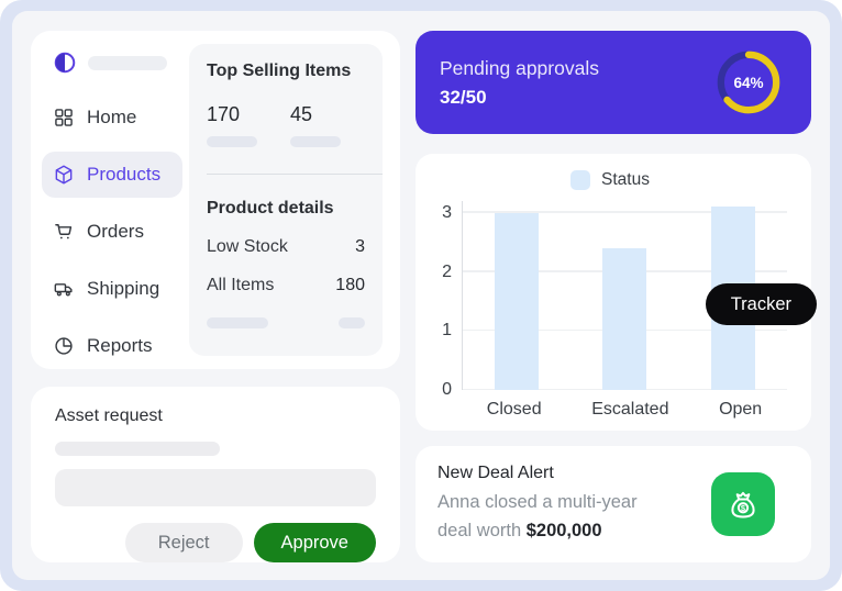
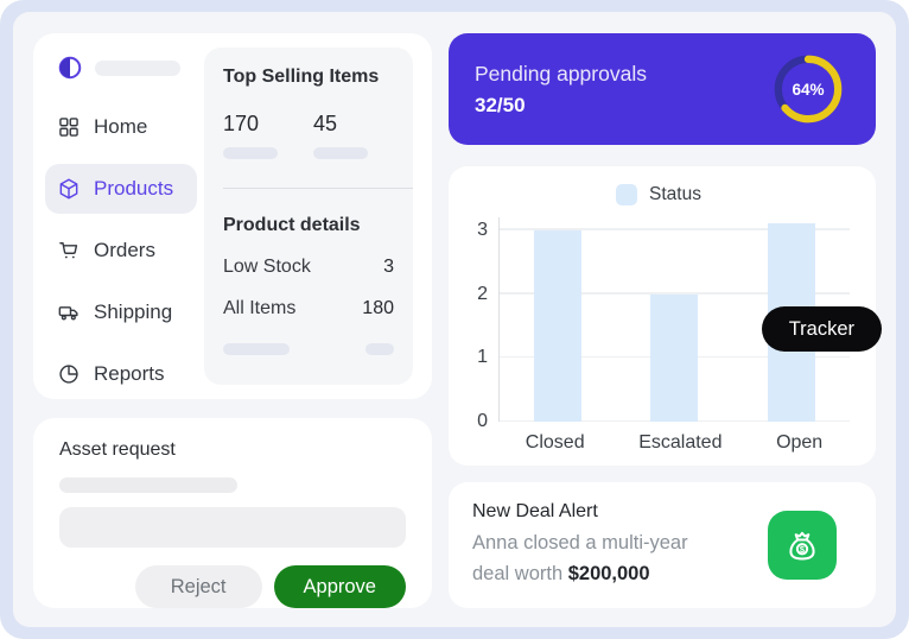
Escalated: 2.4 -> 2.0
